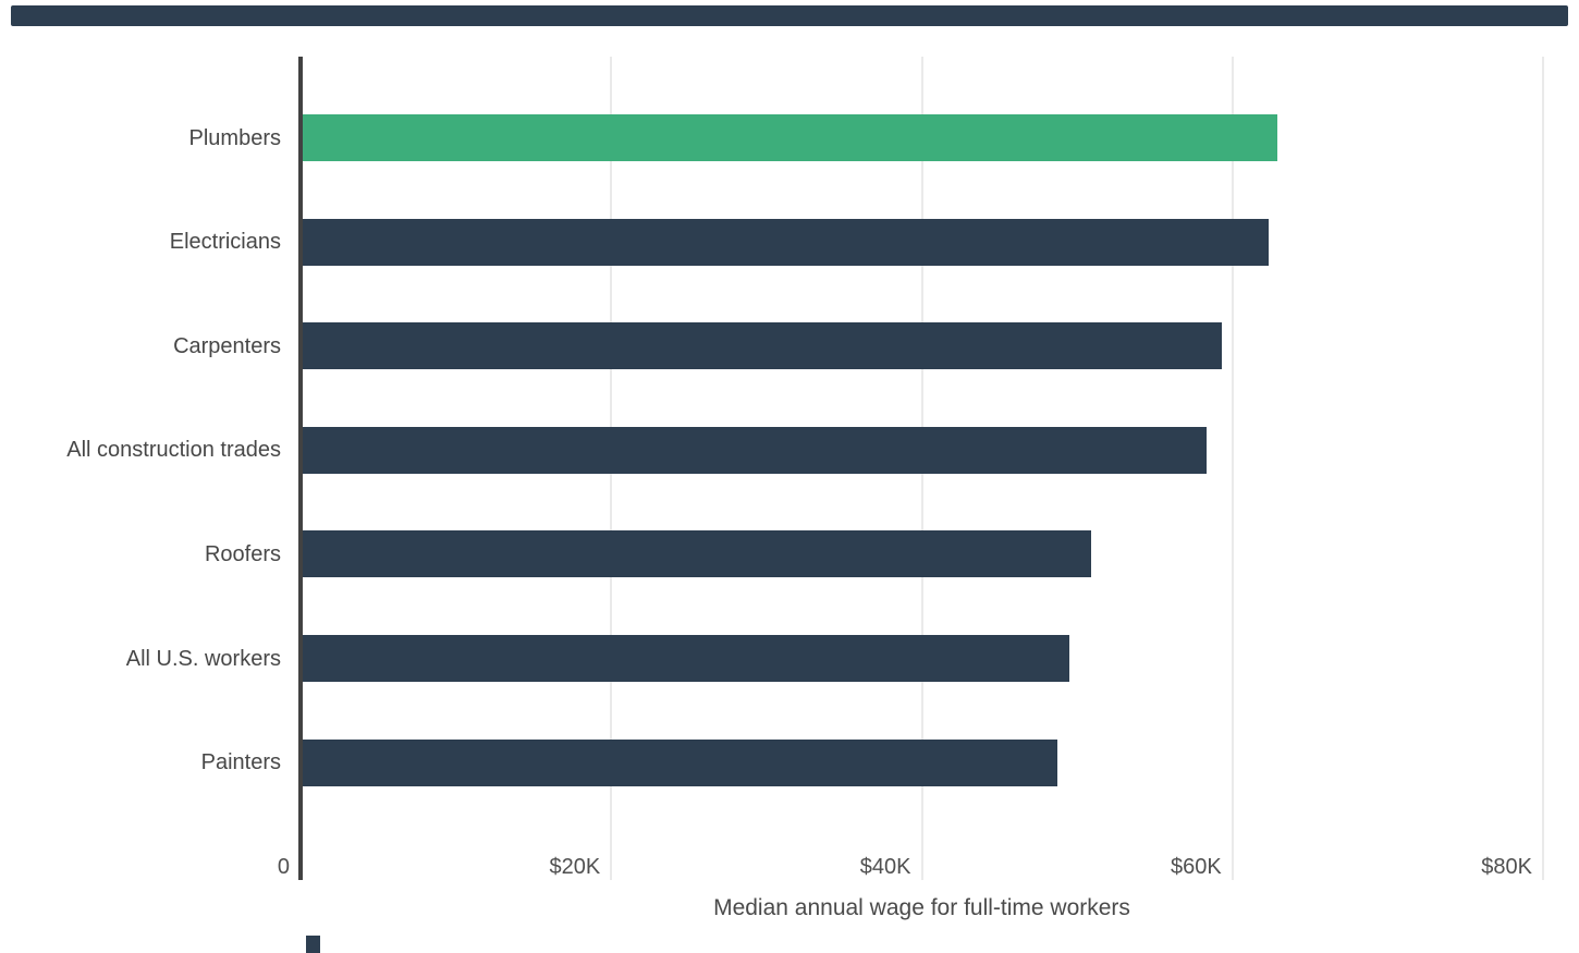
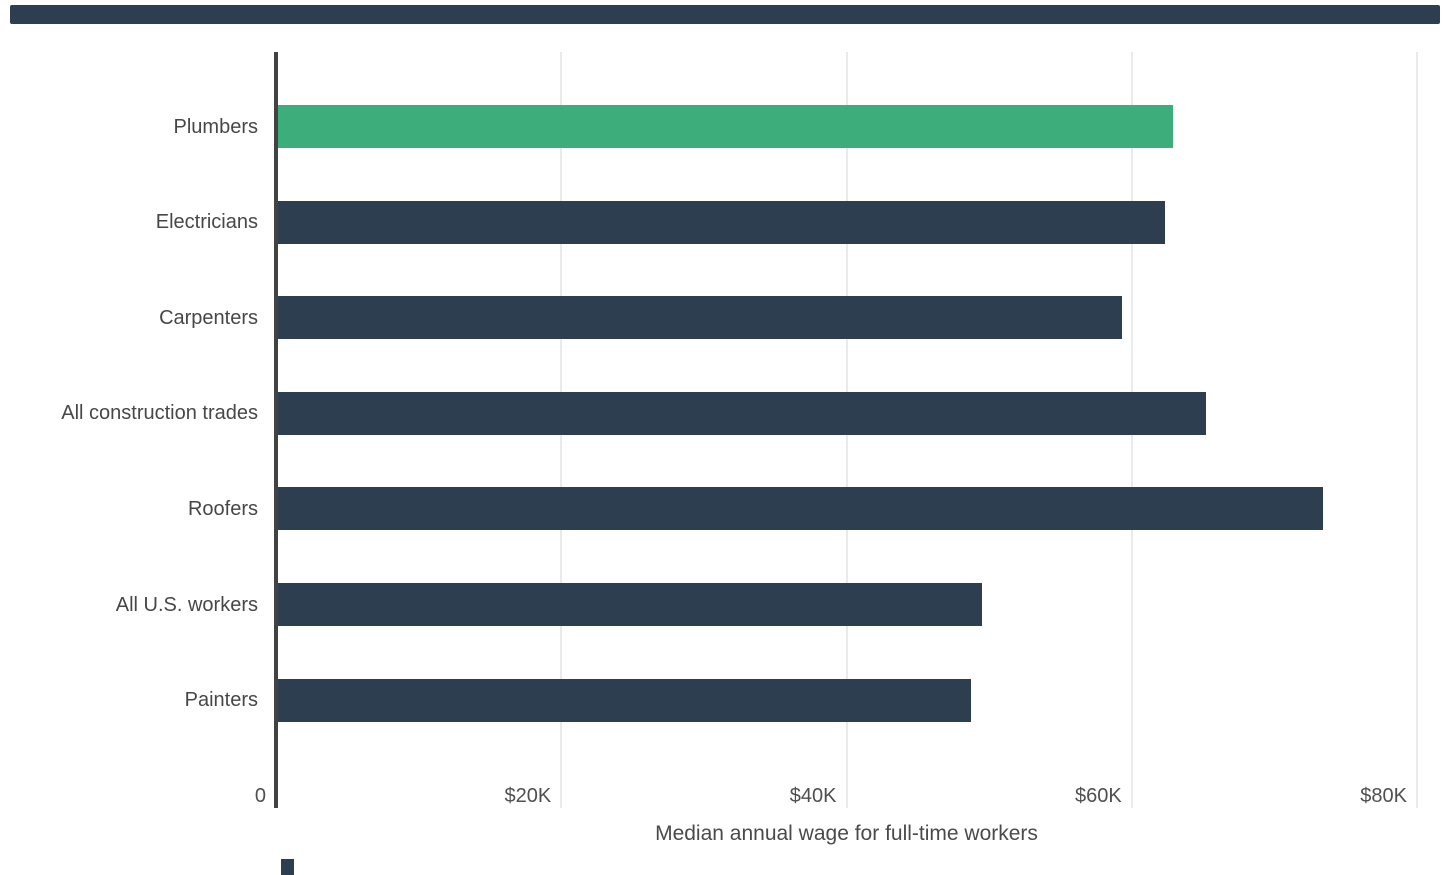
All construction trades: $58.3K -> $65.2K
Roofers: $50.9K -> $73.4K
